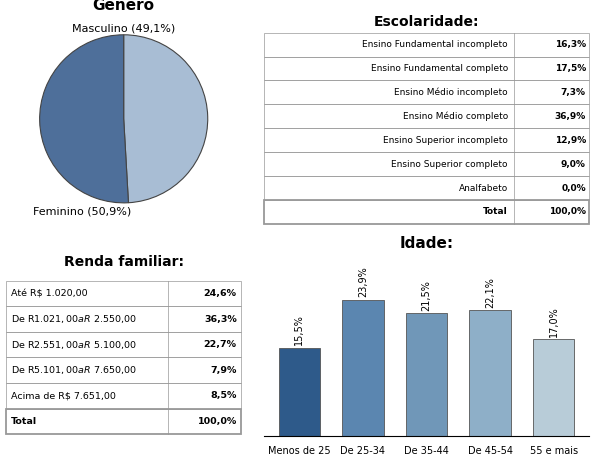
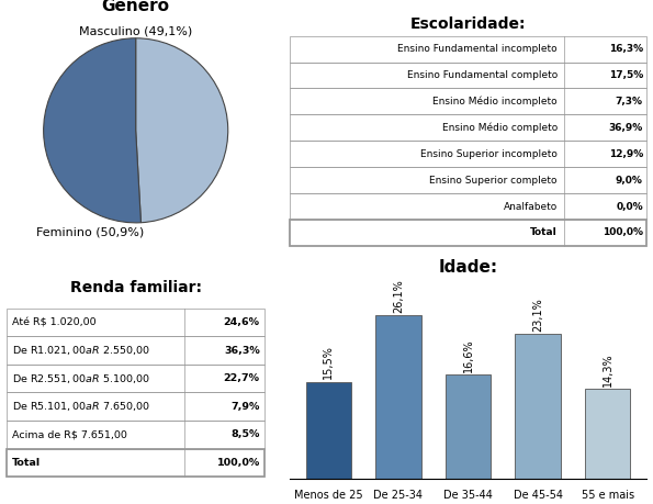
De 25-34: 23,9% -> 26,1%
De 35-44: 21,5% -> 16,6%
De 45-54: 22,1% -> 23,1%
55 e mais: 17,0% -> 14,3%
